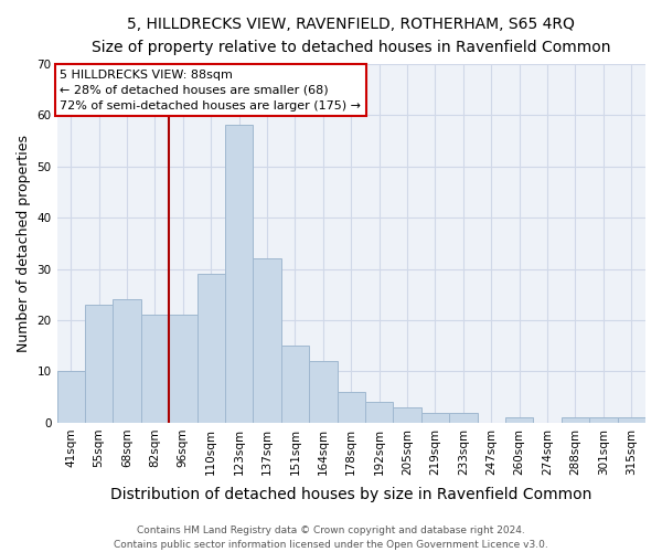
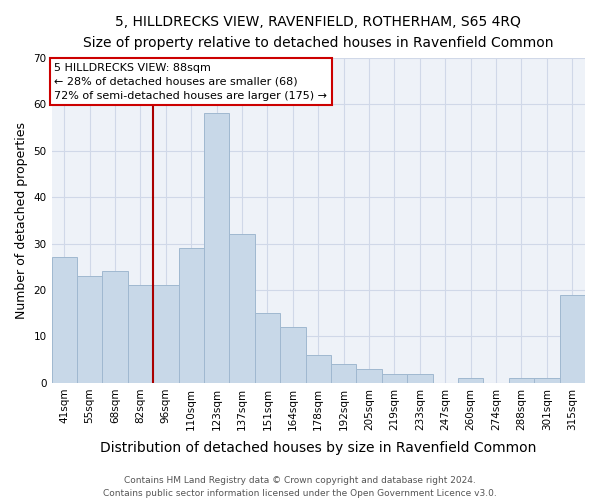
41sqm: 10 -> 27
315sqm: 1 -> 19
